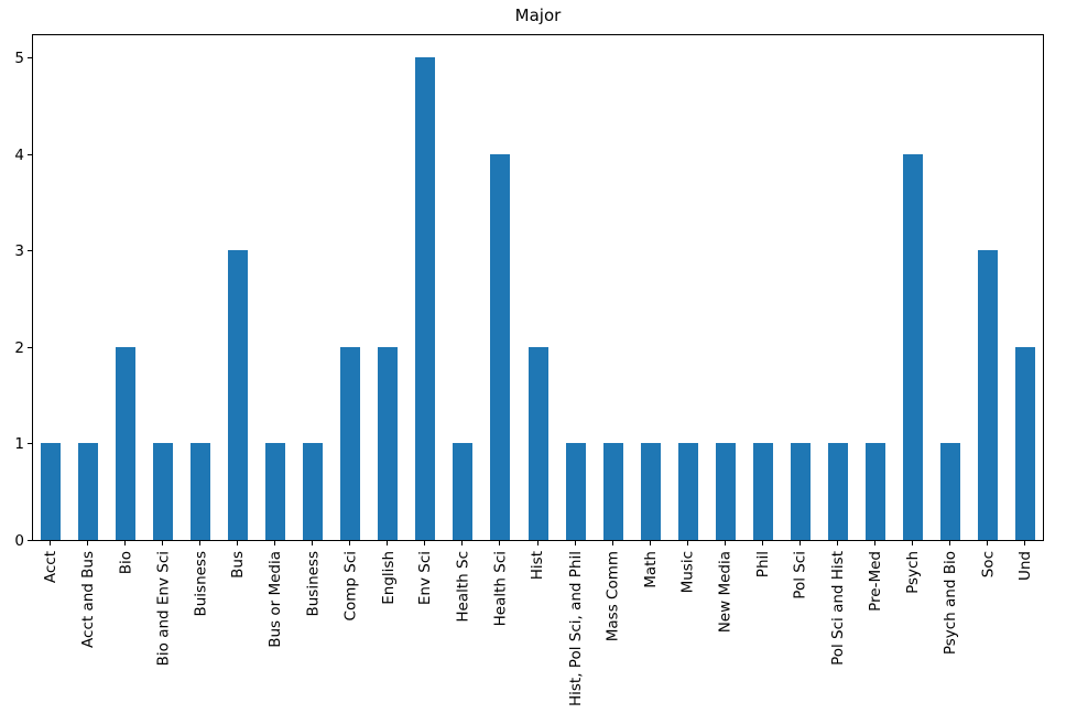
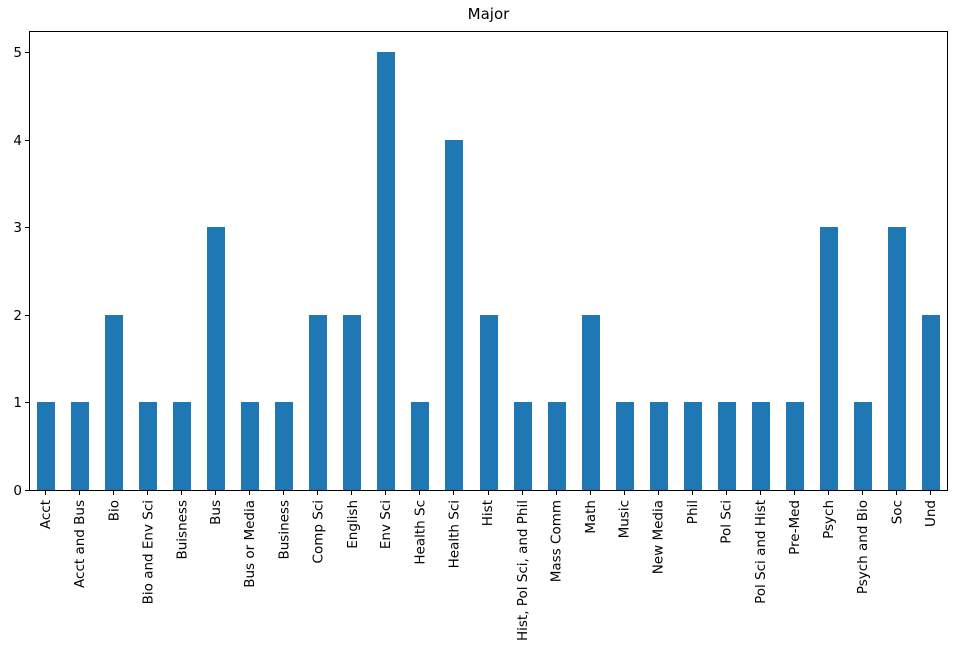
Math: 1 -> 2
Psych: 4 -> 3
